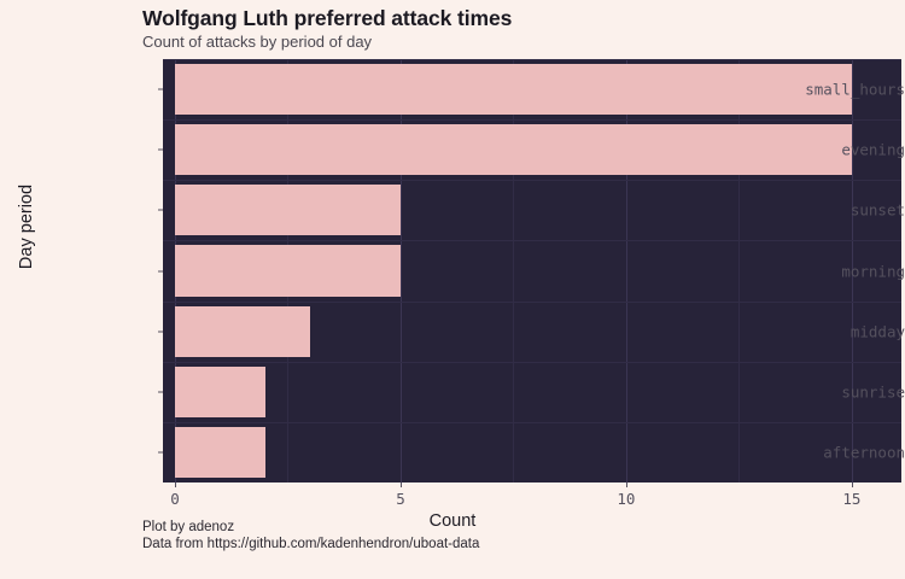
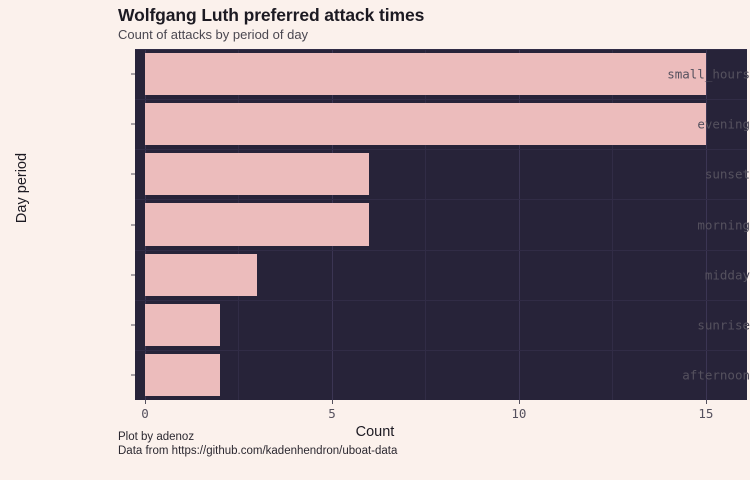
sunset: 5 -> 6
morning: 5 -> 6
